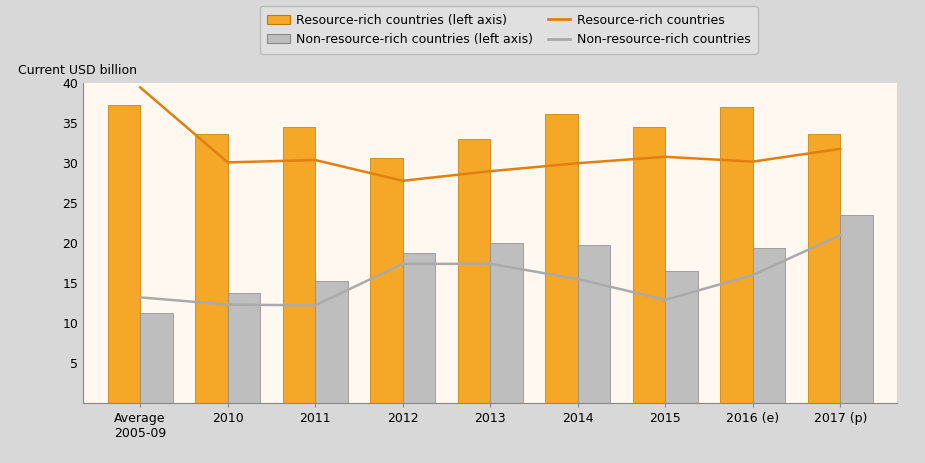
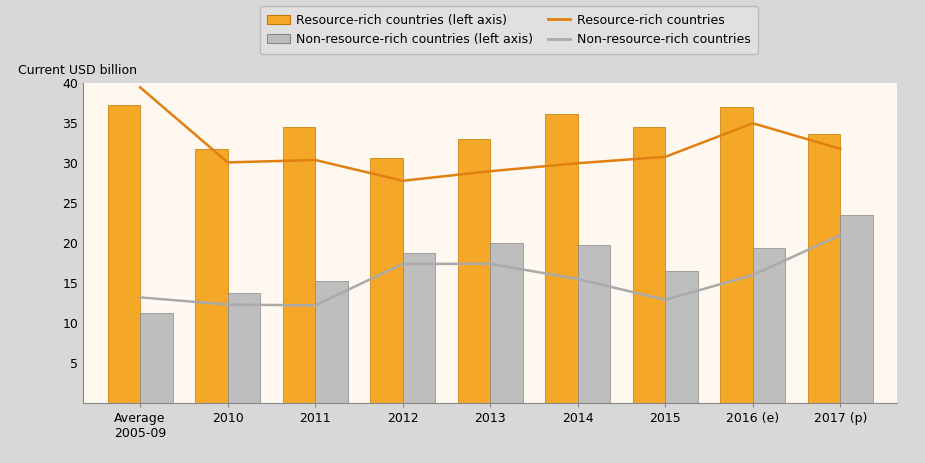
Resource-rich countries (left axis)/2010: 33.6 -> 31.8
Resource-rich countries/2016 (e): 30.2 -> 35.0
